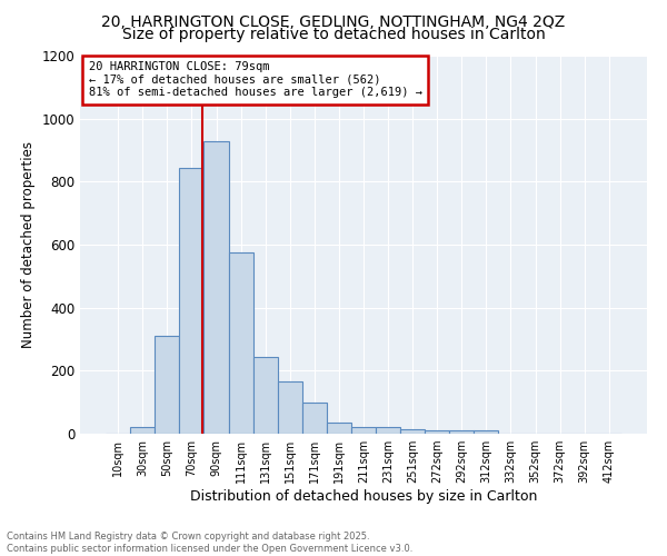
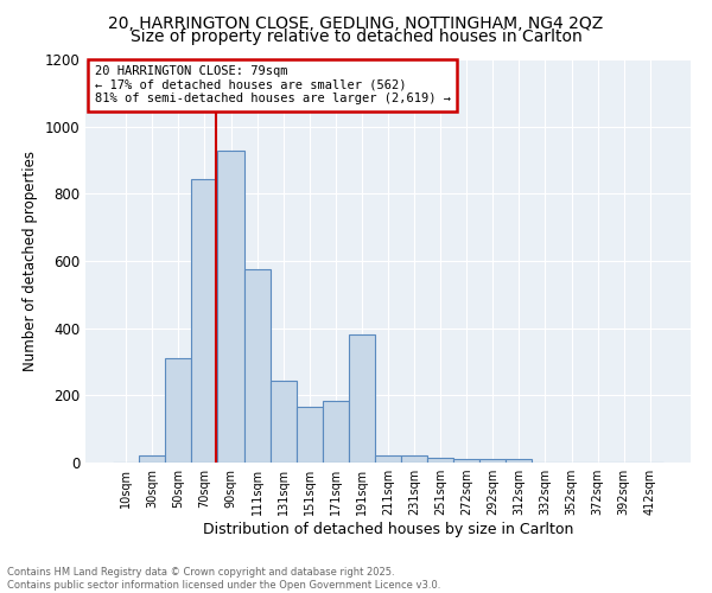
171sqm: 100 -> 185
191sqm: 35 -> 380
